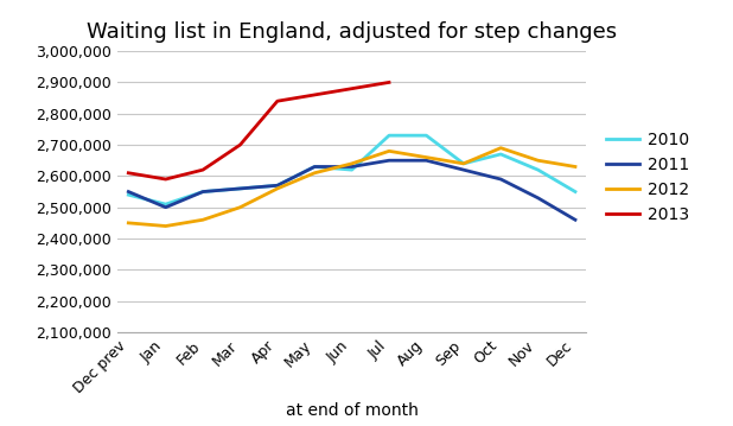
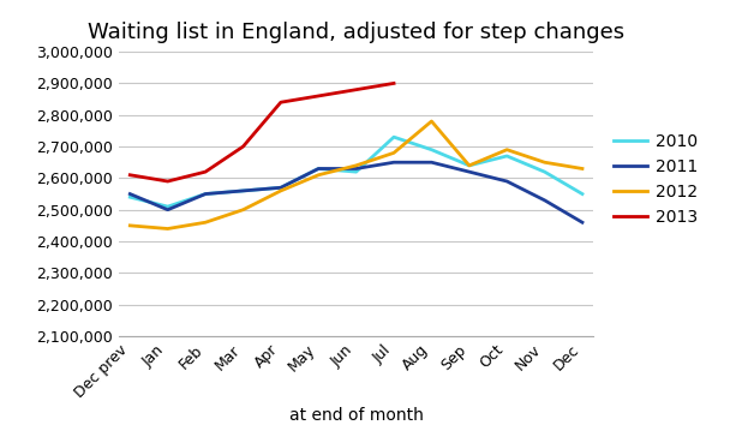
2010/Aug: 2,730,000 -> 2,690,000
2012/Aug: 2,660,000 -> 2,780,000
